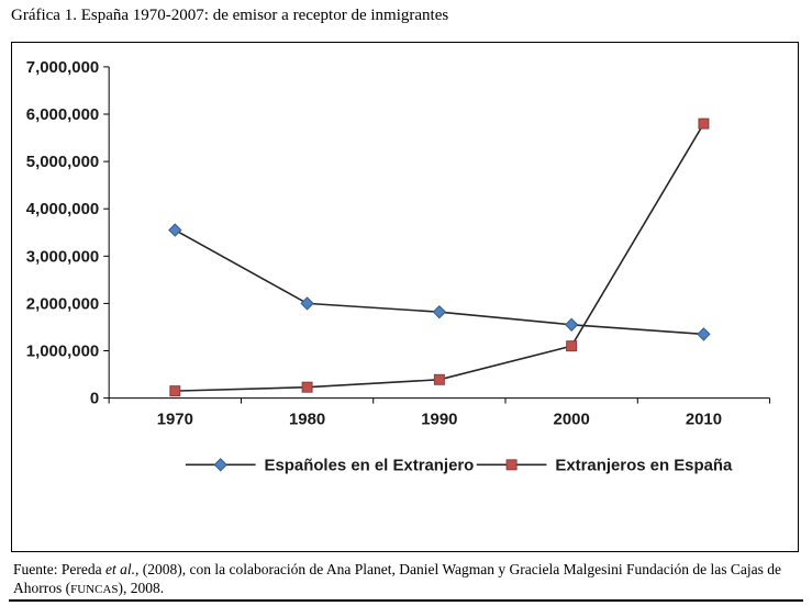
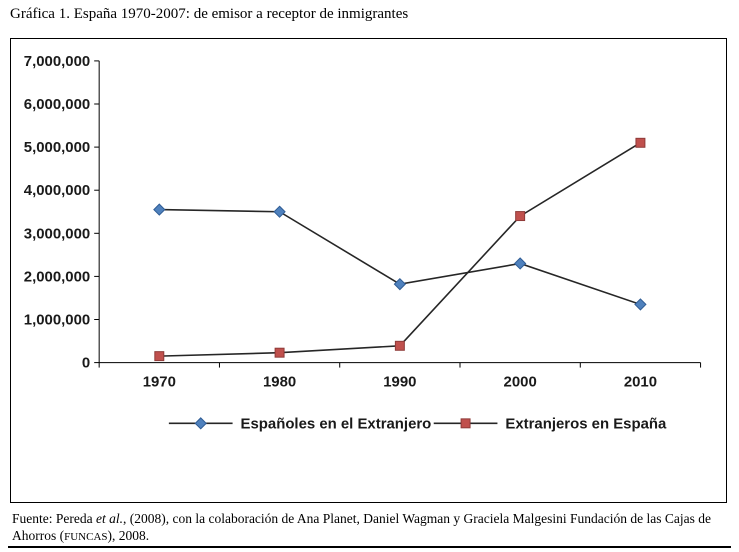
Españoles en el Extranjero/1980: 2000000 -> 3500000
Españoles en el Extranjero/2000: 1600000 -> 2300000
Extranjeros en España/2000: 1100000 -> 3400000
Extranjeros en España/2010: 5800000 -> 5100000
